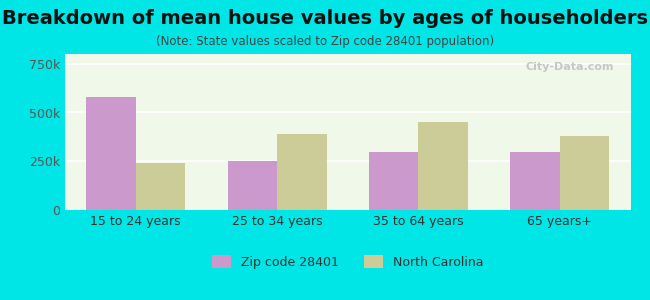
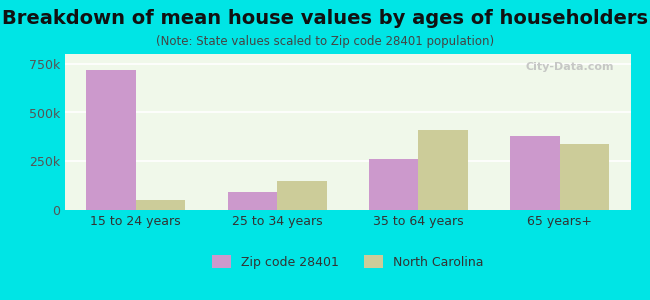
Zip code 28401/15 to 24 years: 580k -> 720k
North Carolina/15 to 24 years: 240k -> 50k
Zip code 28401/25 to 34 years: 250k -> 90k
North Carolina/25 to 34 years: 390k -> 150k
Zip code 28401/35 to 64 years: 300k -> 260k
North Carolina/35 to 64 years: 450k -> 410k
Zip code 28401/65 years+: 300k -> 380k
North Carolina/65 years+: 380k -> 340k
